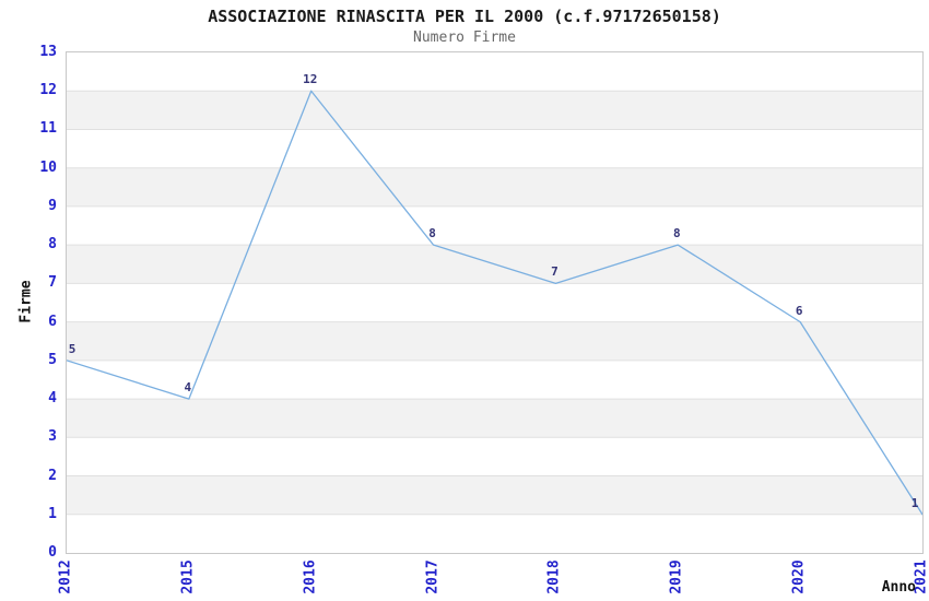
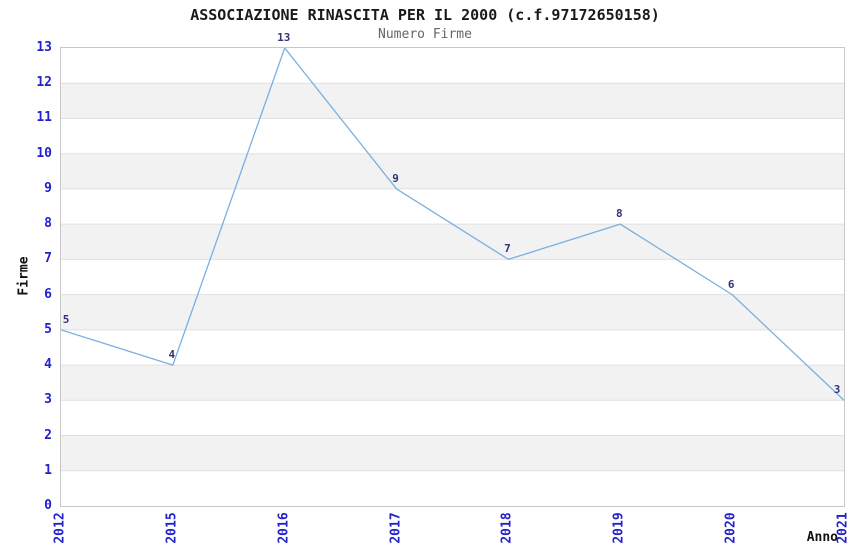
2016: 12 -> 13
2017: 8 -> 9
2021: 1 -> 3
